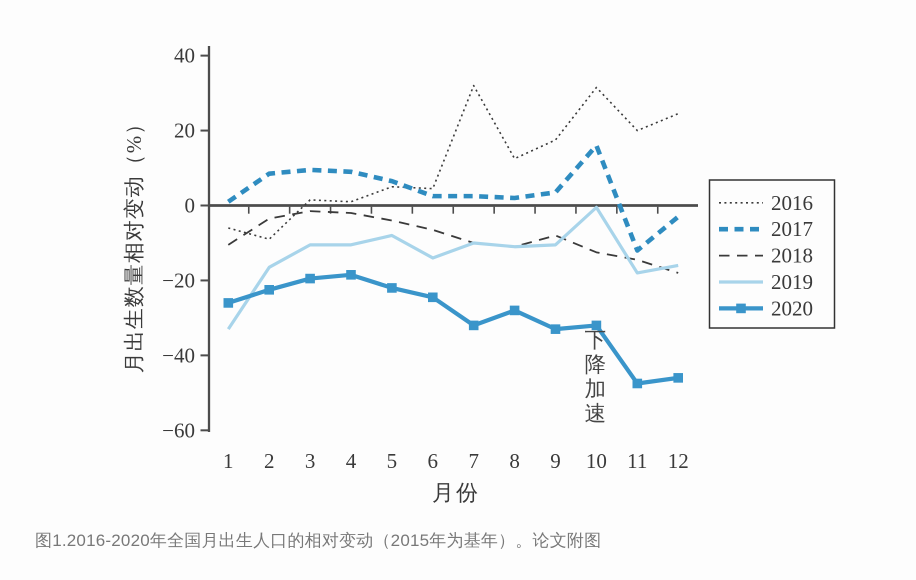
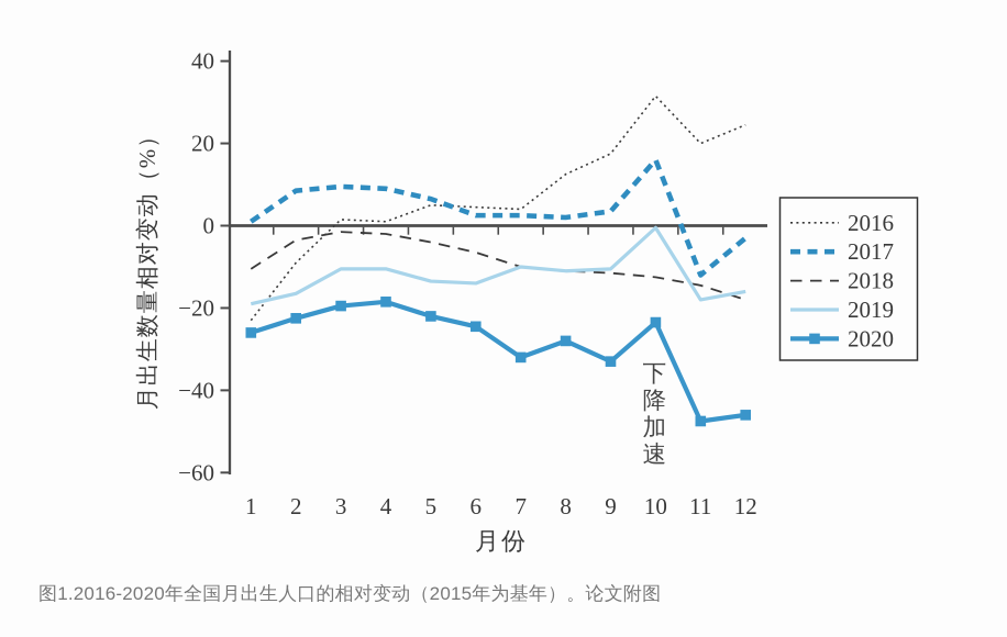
2016/1: -6 -> -23
2019/1: -33 -> -19
2019/5: -8 -> -14
2016/7: 32 -> 4
2018/9: -8 -> -12
2020/10: -32 -> -24
